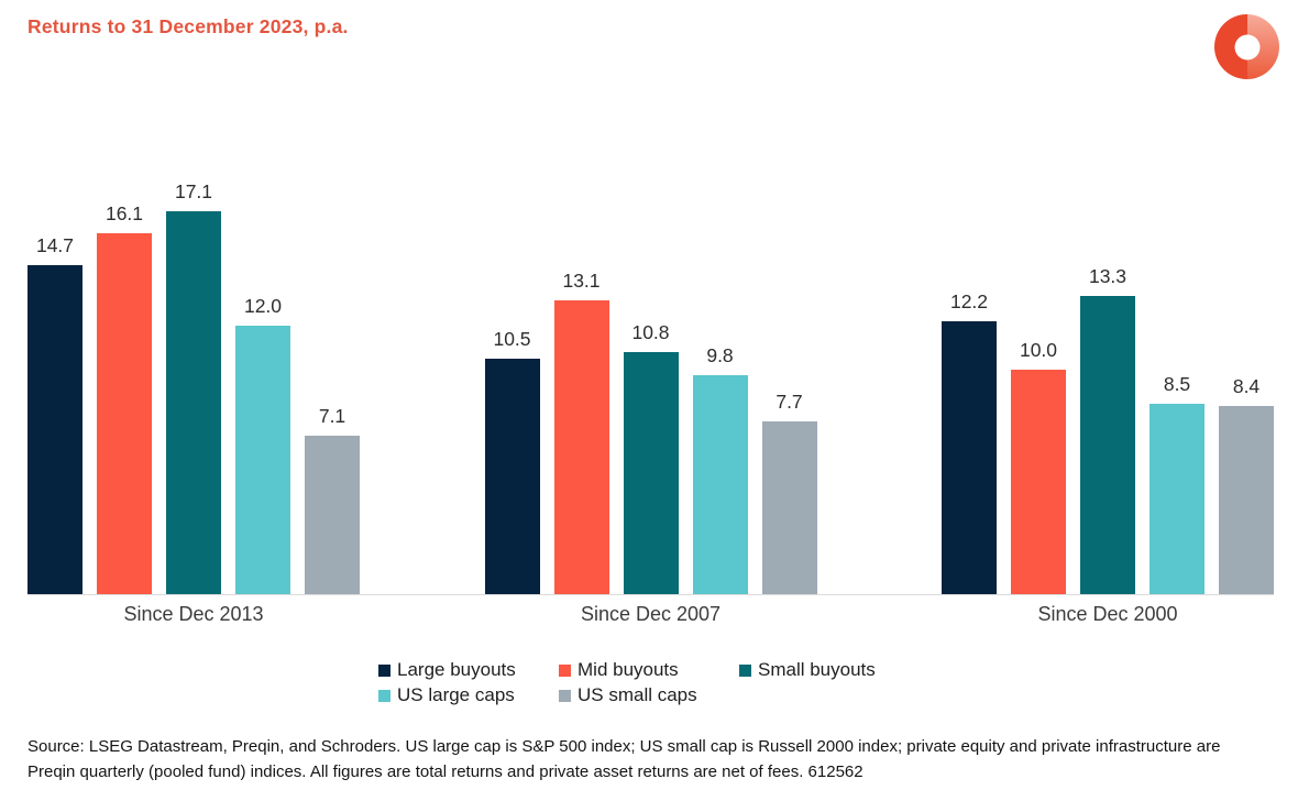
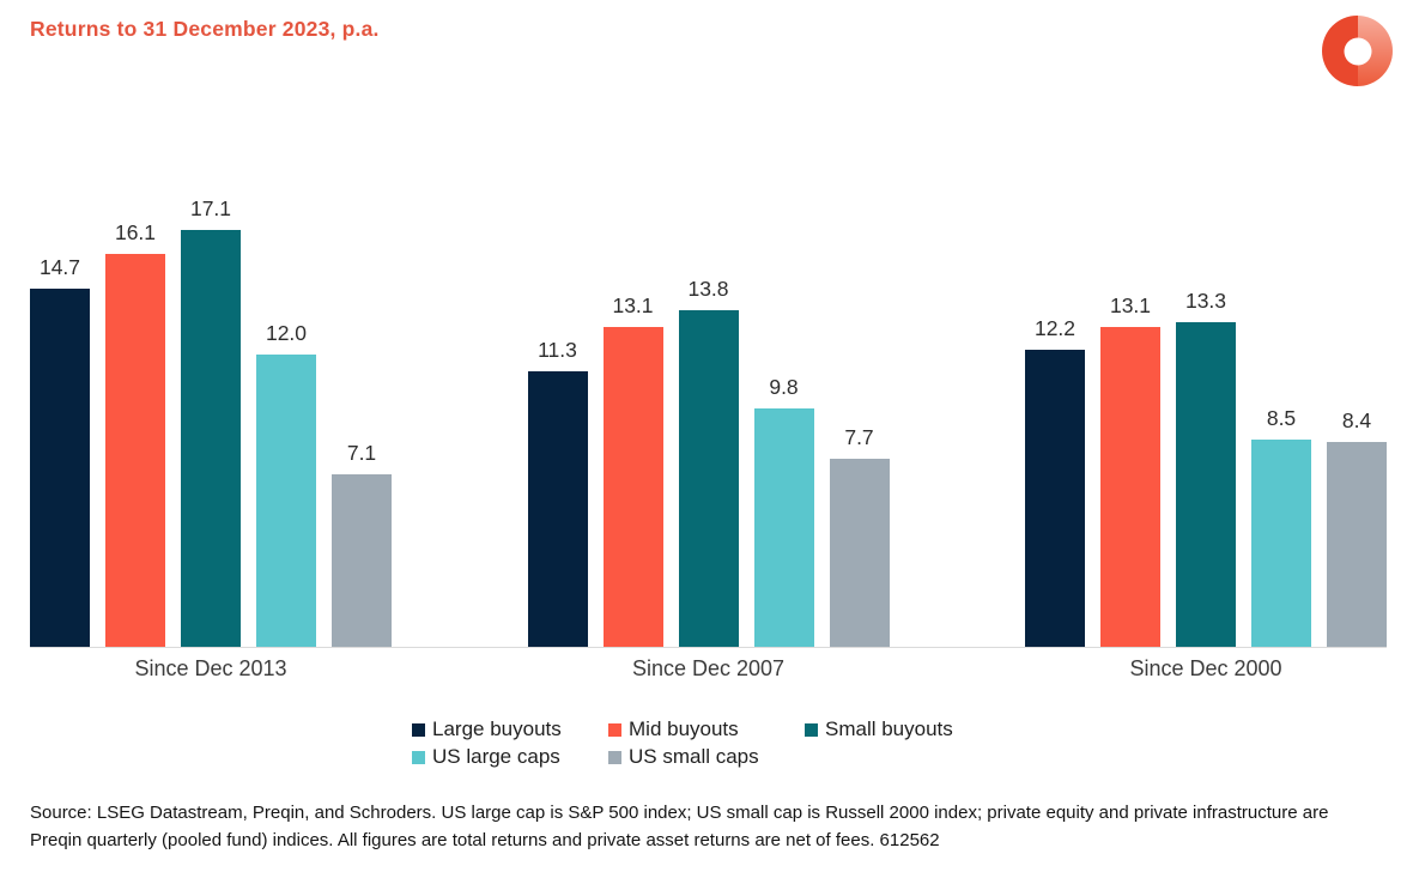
Large buyouts/Since Dec 2007: 10.5 -> 11.3
Small buyouts/Since Dec 2007: 10.8 -> 13.8
Mid buyouts/Since Dec 2000: 10.0 -> 13.1
